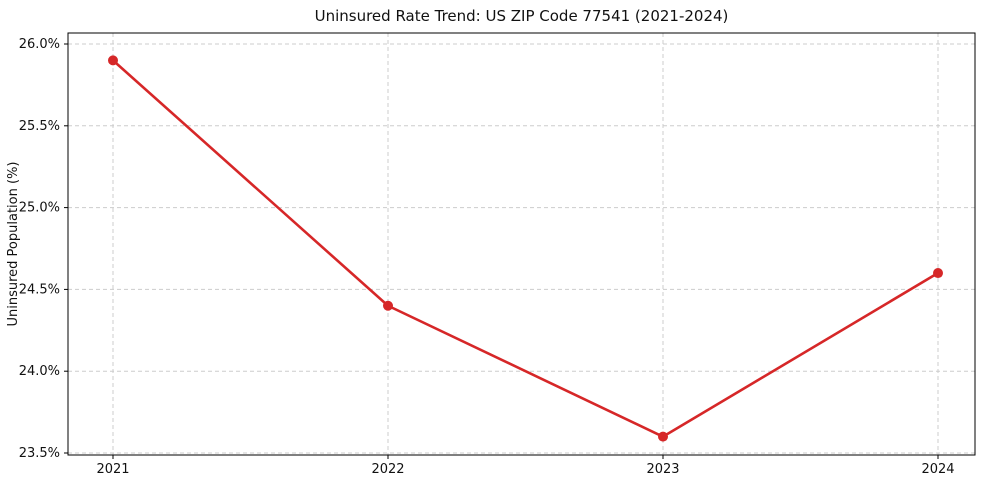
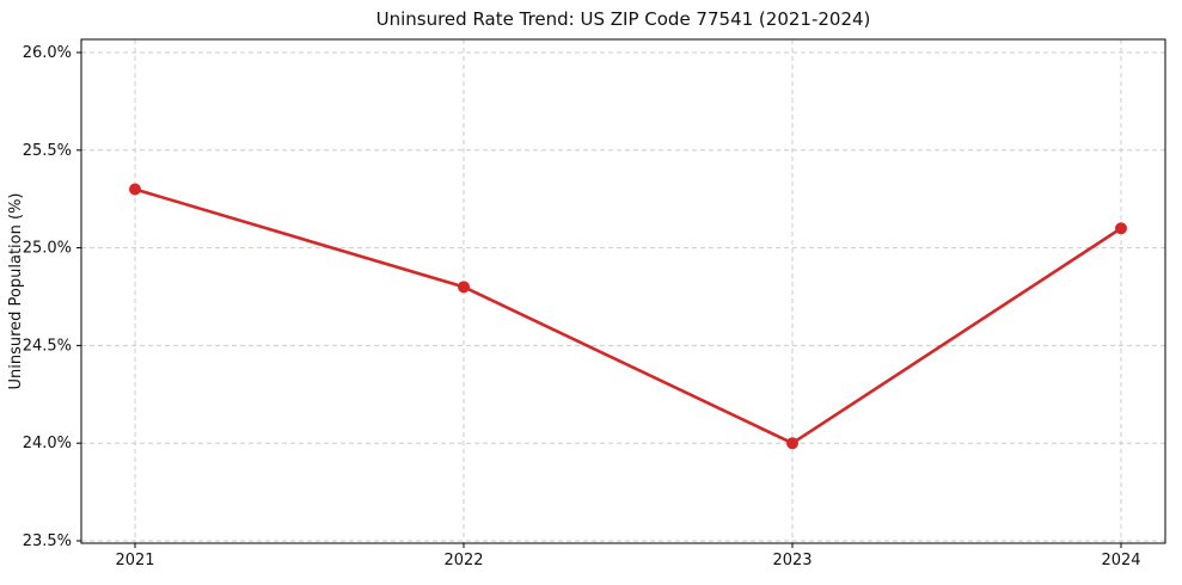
2021: 25.9% -> 25.3%
2022: 24.4% -> 24.8%
2023: 23.6% -> 24.0%
2024: 24.6% -> 25.1%
